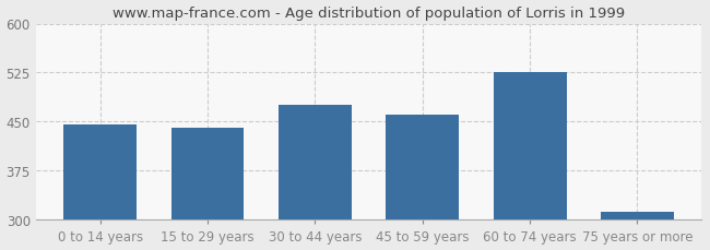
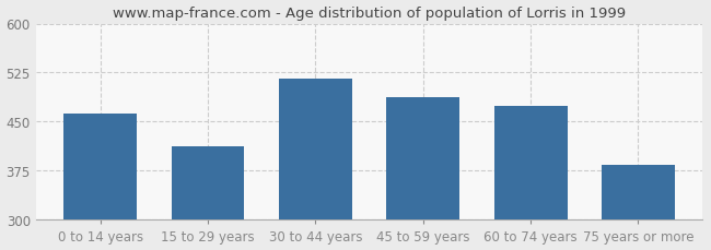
0 to 14 years: 445 -> 462
15 to 29 years: 441 -> 412
30 to 44 years: 475 -> 516
45 to 59 years: 460 -> 488
60 to 74 years: 525 -> 474
75 years or more: 313 -> 384
